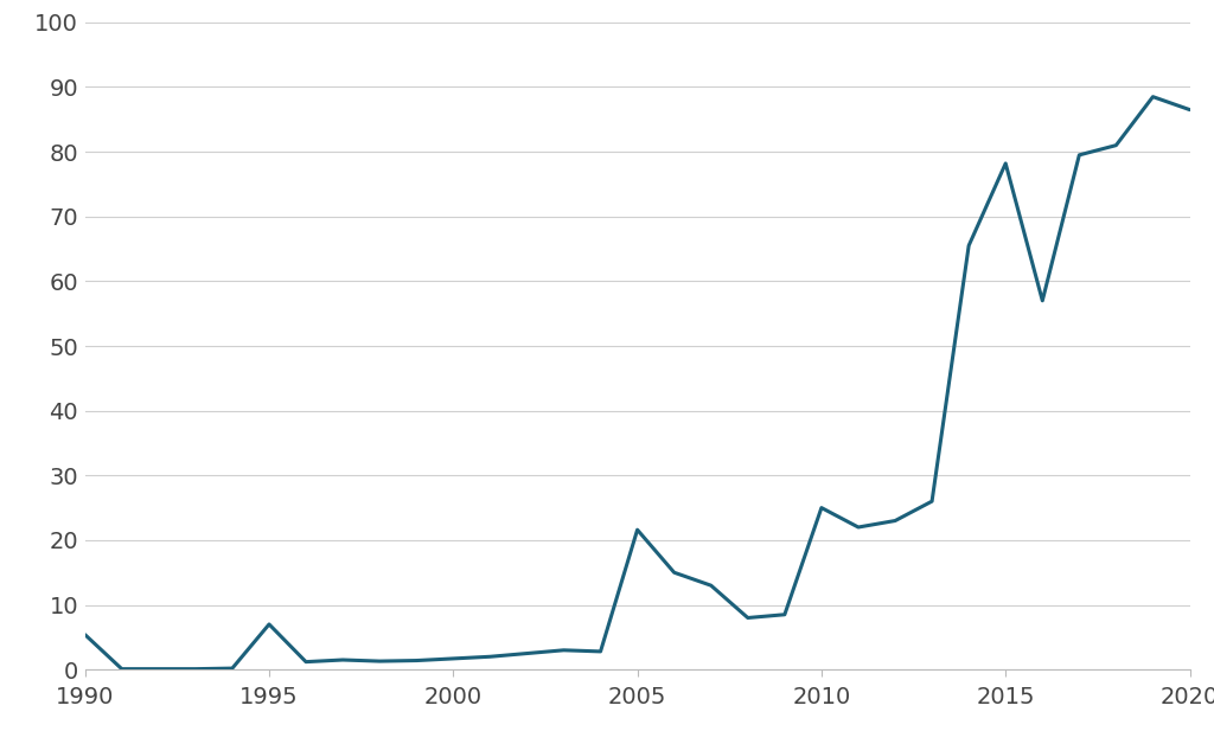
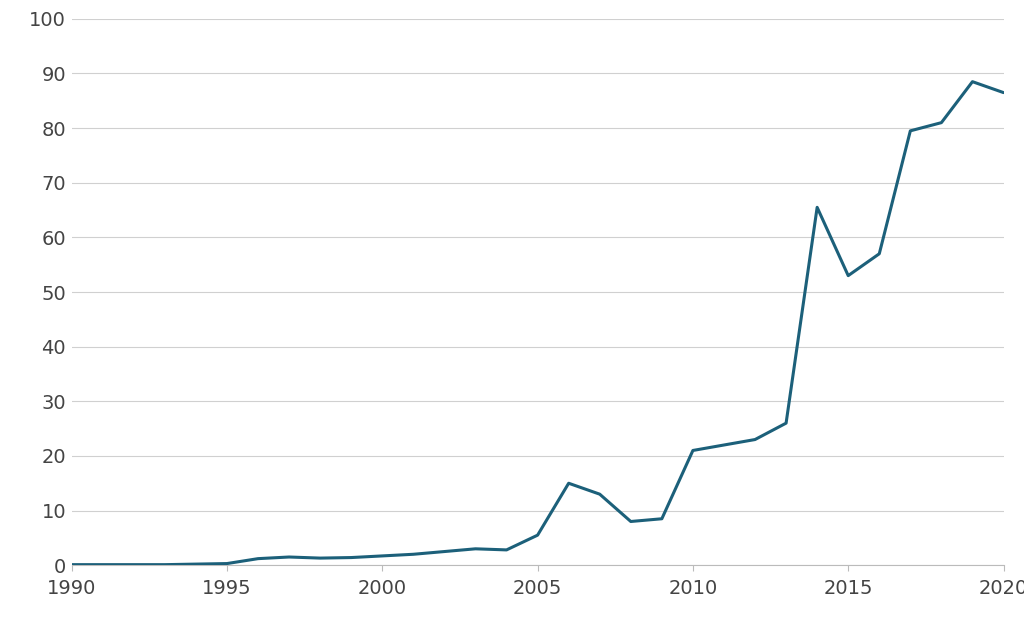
1990: 5.4 -> 0.1
1995: 7.0 -> 0.3
2005: 21.6 -> 5.5
2010: 25.0 -> 21.0
2015: 78.2 -> 53.0
